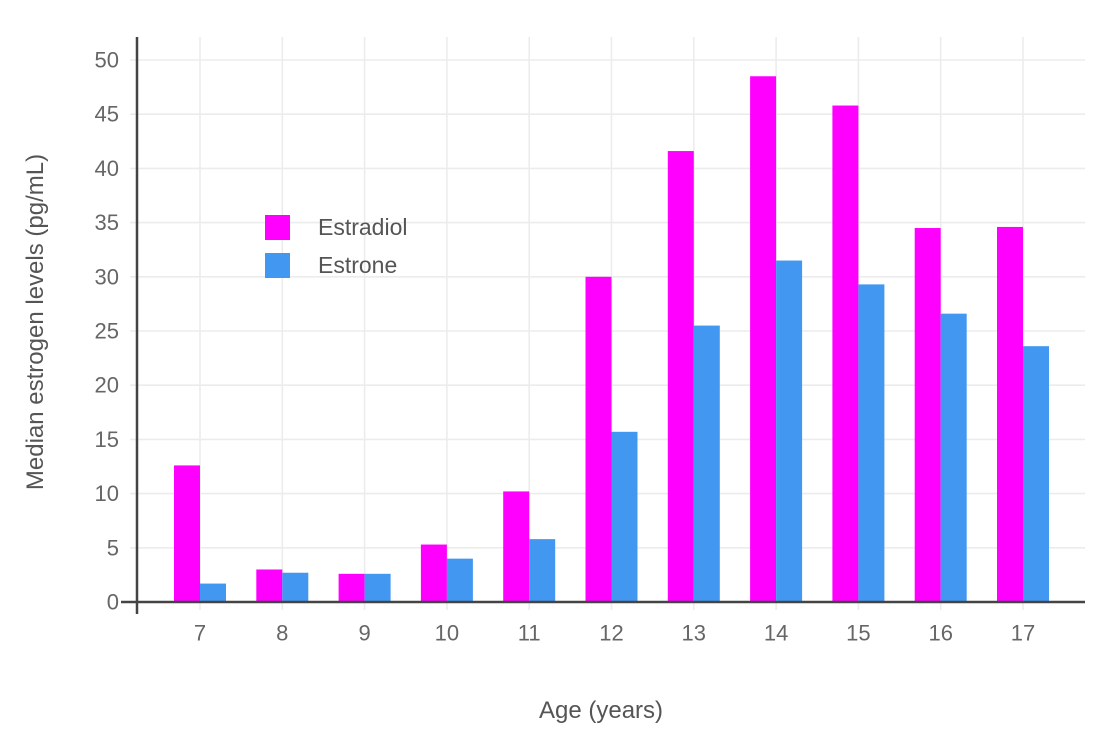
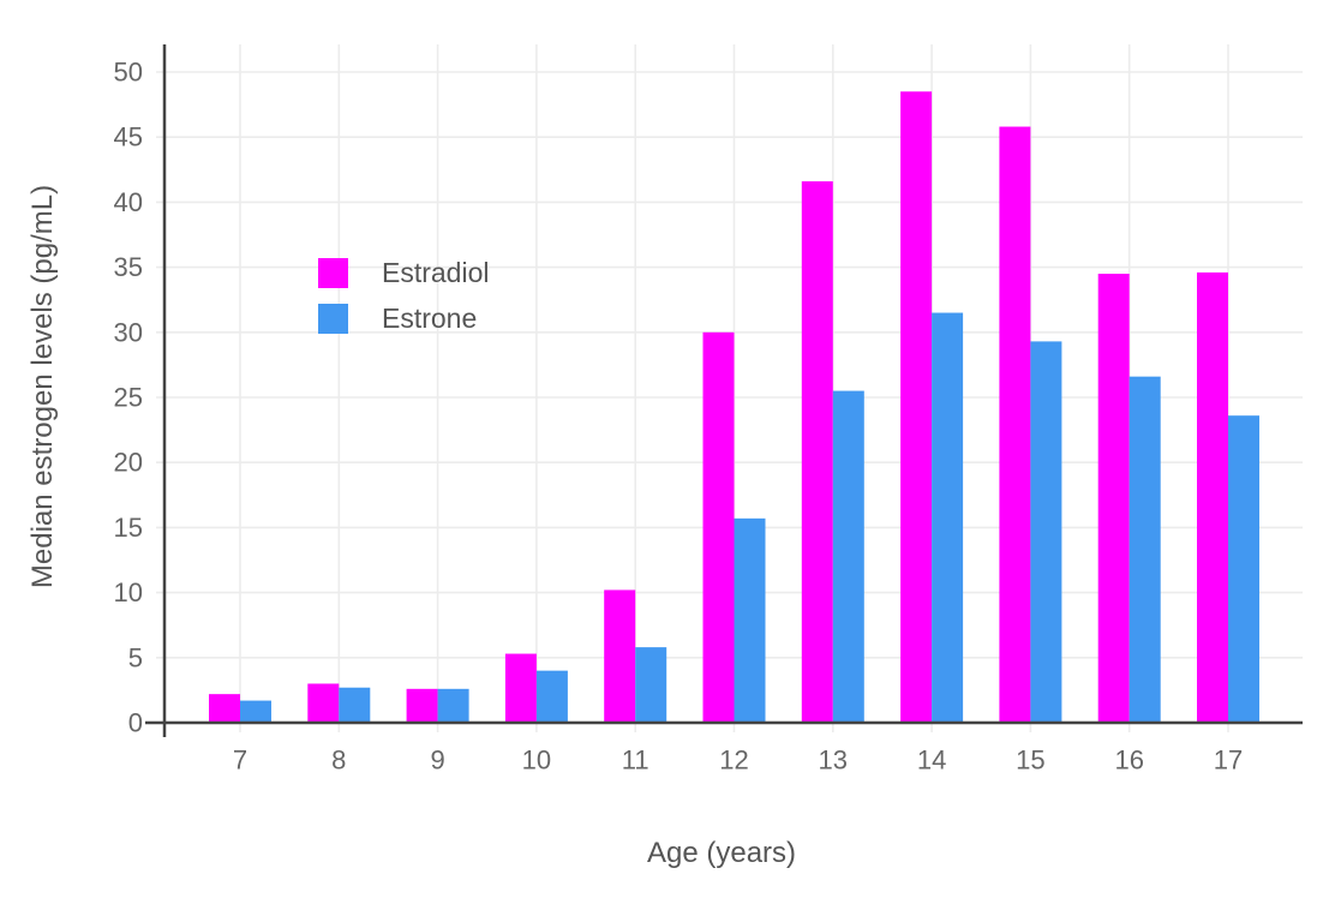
Estradiol/7: 12.6 -> 2.2
